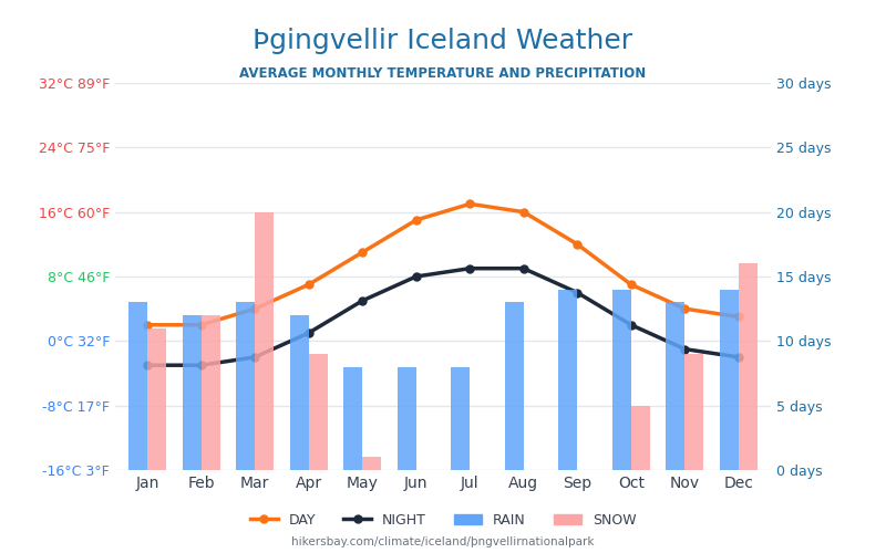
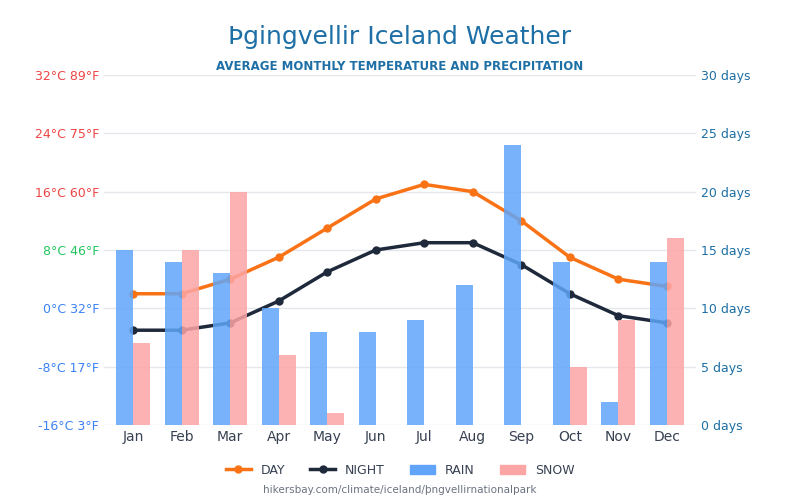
RAIN/Jan: 13 days -> 15 days
SNOW/Jan: 11 days -> 7 days
RAIN/Feb: 12 days -> 14 days
SNOW/Feb: 12 days -> 15 days
RAIN/Apr: 12 days -> 10 days
SNOW/Apr: 9 days -> 6 days
RAIN/Jul: 8 days -> 9 days
RAIN/Aug: 13 days -> 12 days
RAIN/Sep: 14 days -> 24 days
RAIN/Nov: 13 days -> 2 days
